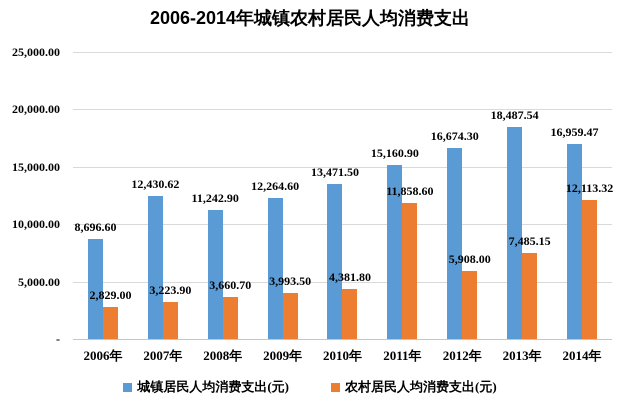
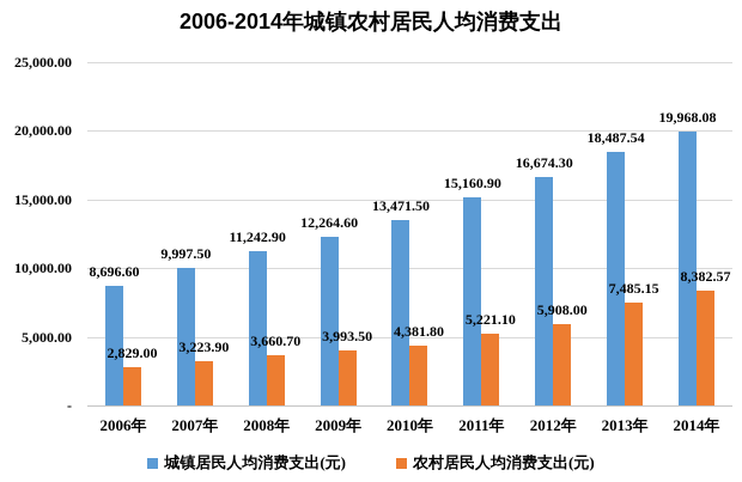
城镇居民人均消费支出(元)/2007年: 12,430.62 -> 9,997.50
农村居民人均消费支出(元)/2011年: 11,858.60 -> 5,221.10
城镇居民人均消费支出(元)/2014年: 16,959.47 -> 19,968.08
农村居民人均消费支出(元)/2014年: 12,113.32 -> 8,382.57
